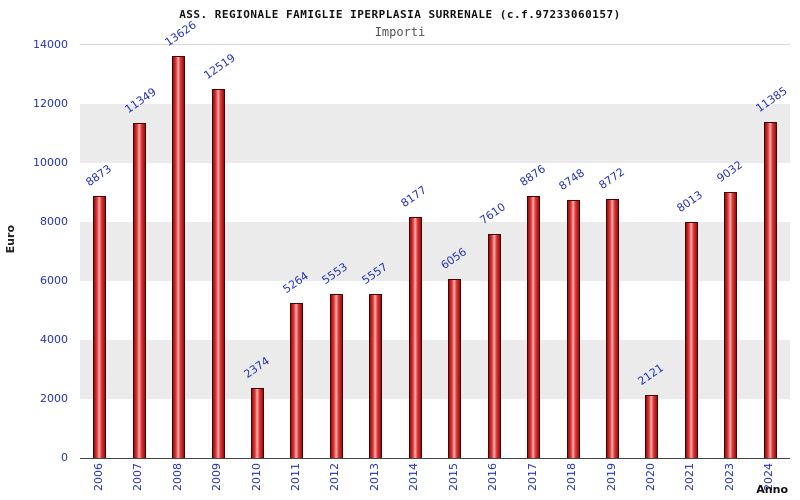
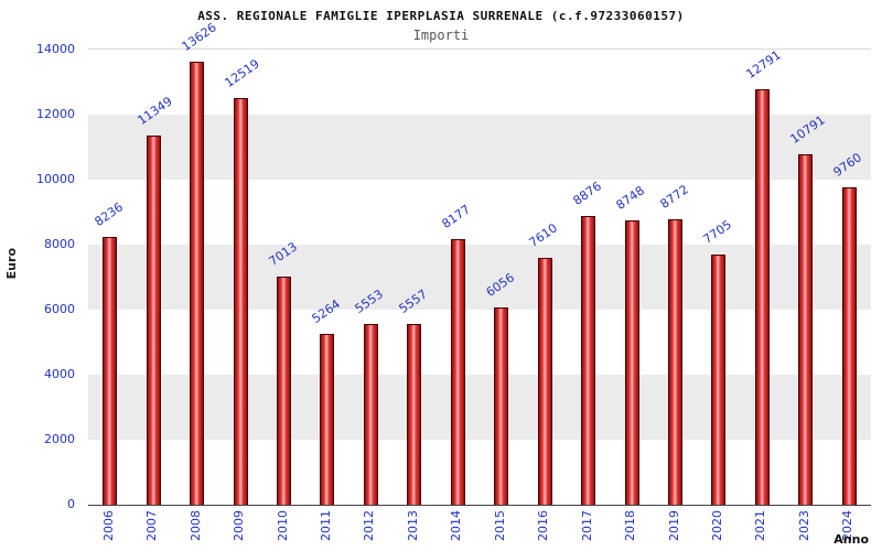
2006: 8873 -> 8236
2010: 2374 -> 7013
2020: 2121 -> 7705
2021: 8013 -> 12791
2023: 9032 -> 10791
2024: 11385 -> 9760
